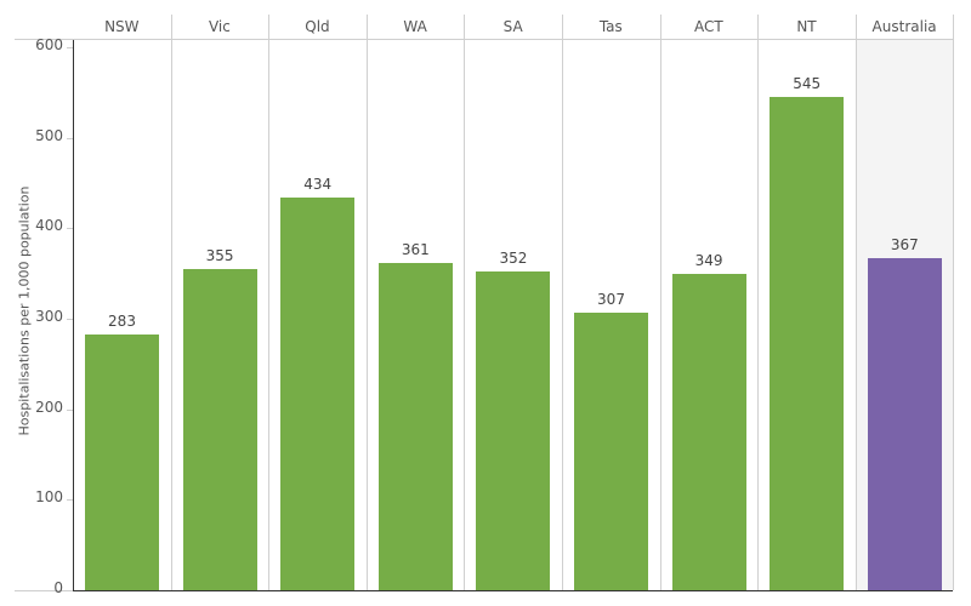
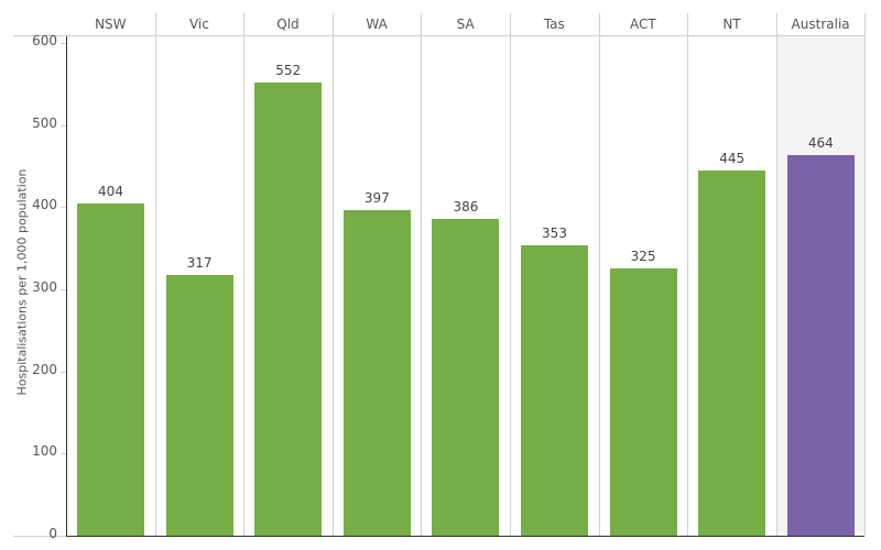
NSW: 283 -> 404
Vic: 355 -> 317
Qld: 434 -> 552
WA: 361 -> 397
SA: 352 -> 386
Tas: 307 -> 353
ACT: 349 -> 325
NT: 545 -> 445
Australia: 367 -> 464
